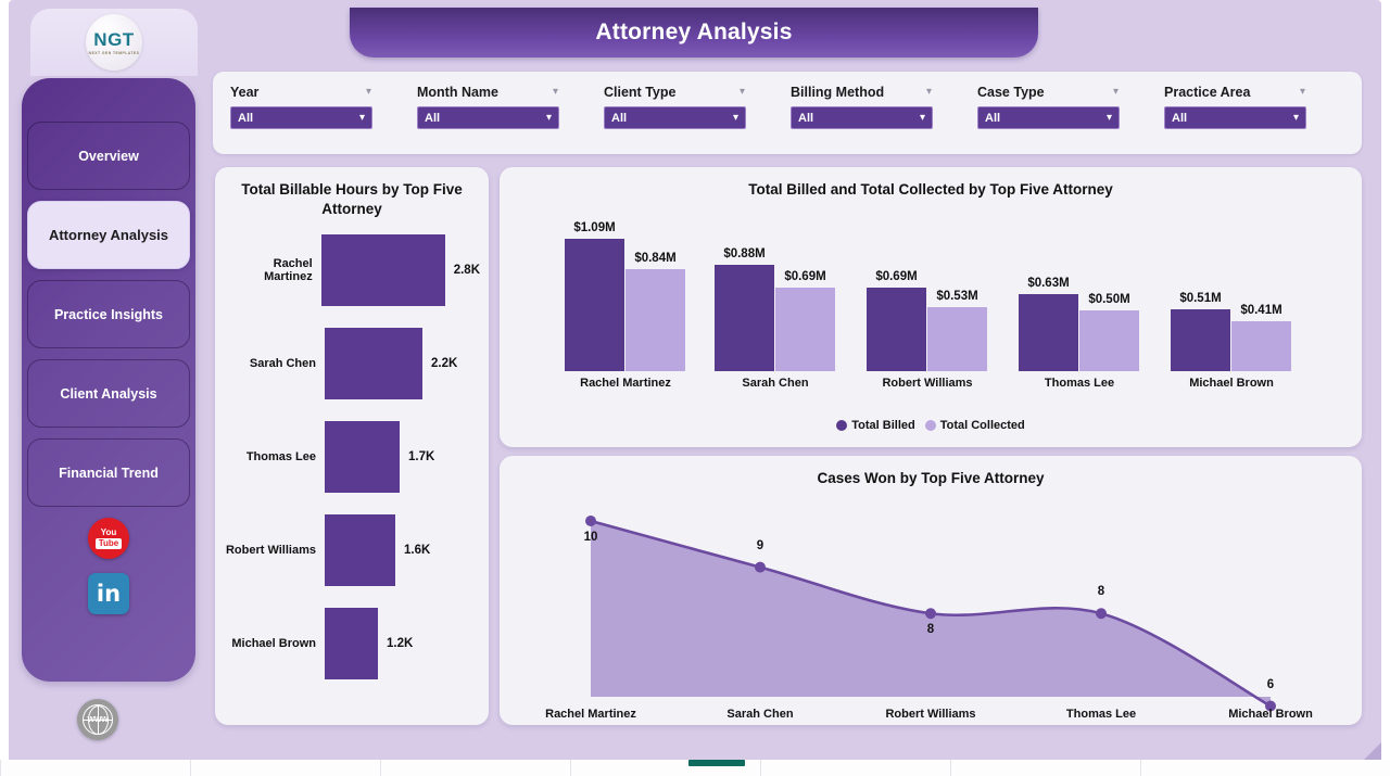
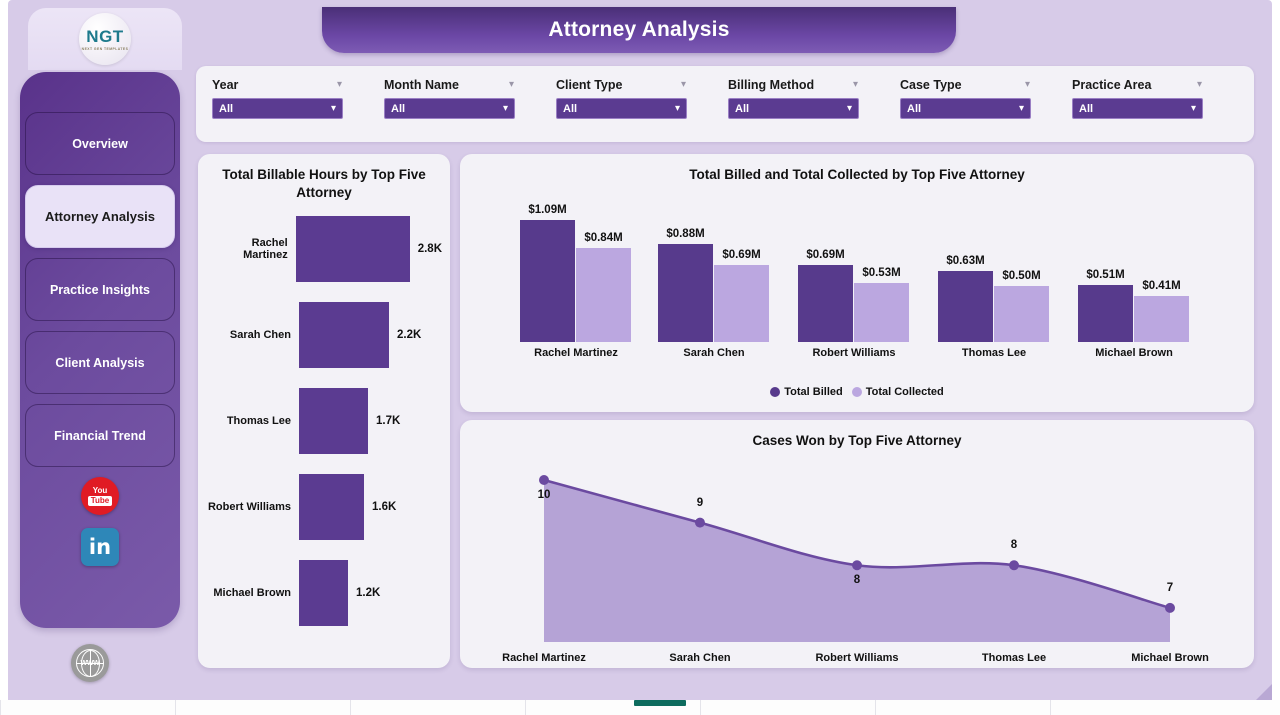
Cases Won by Top Five Attorney/Michael Brown: 6 -> 7
